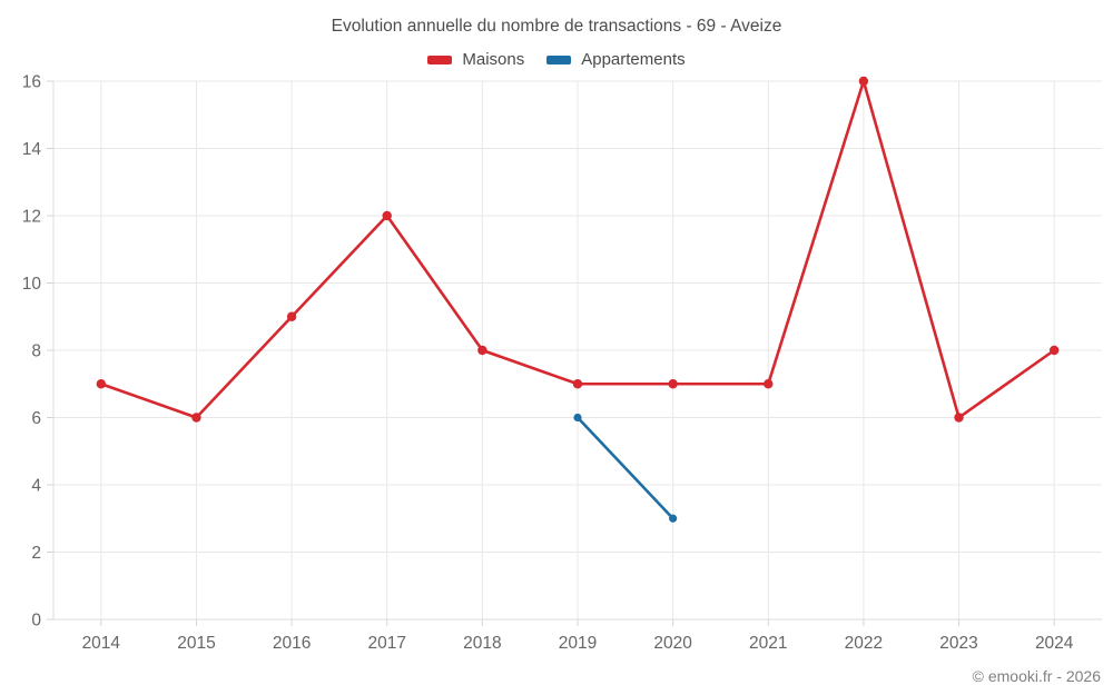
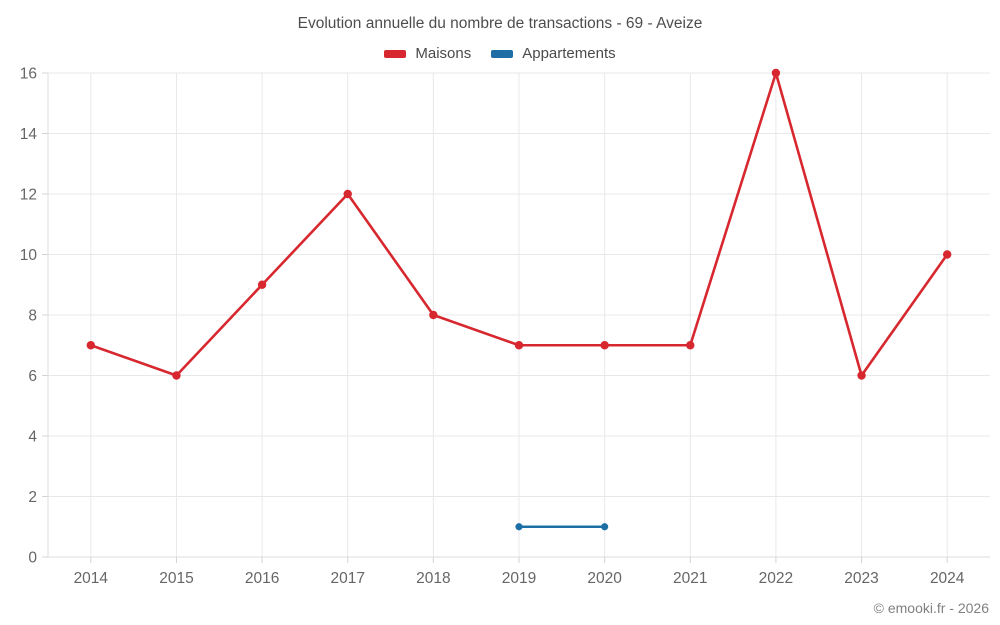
Appartements/2019: 6 -> 1
Appartements/2020: 3 -> 1
Maisons/2024: 8 -> 10
